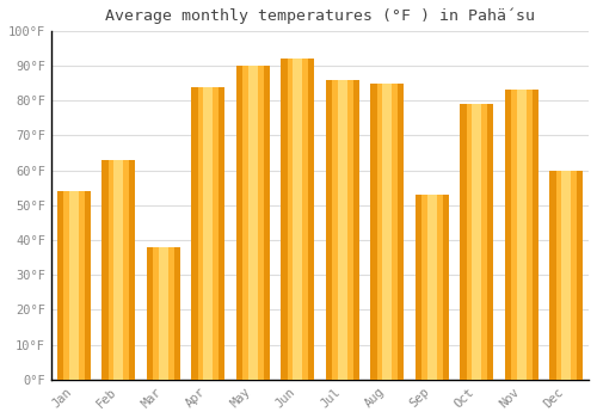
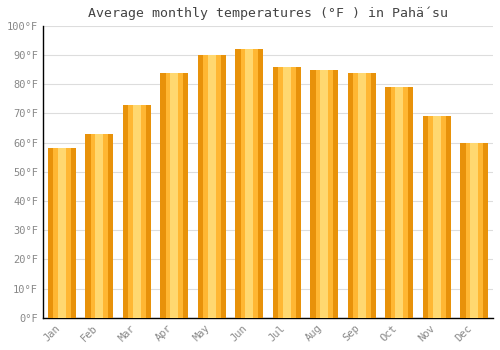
Jan: 54°F -> 58°F
Mar: 38°F -> 73°F
Sep: 53°F -> 84°F
Nov: 83°F -> 69°F
